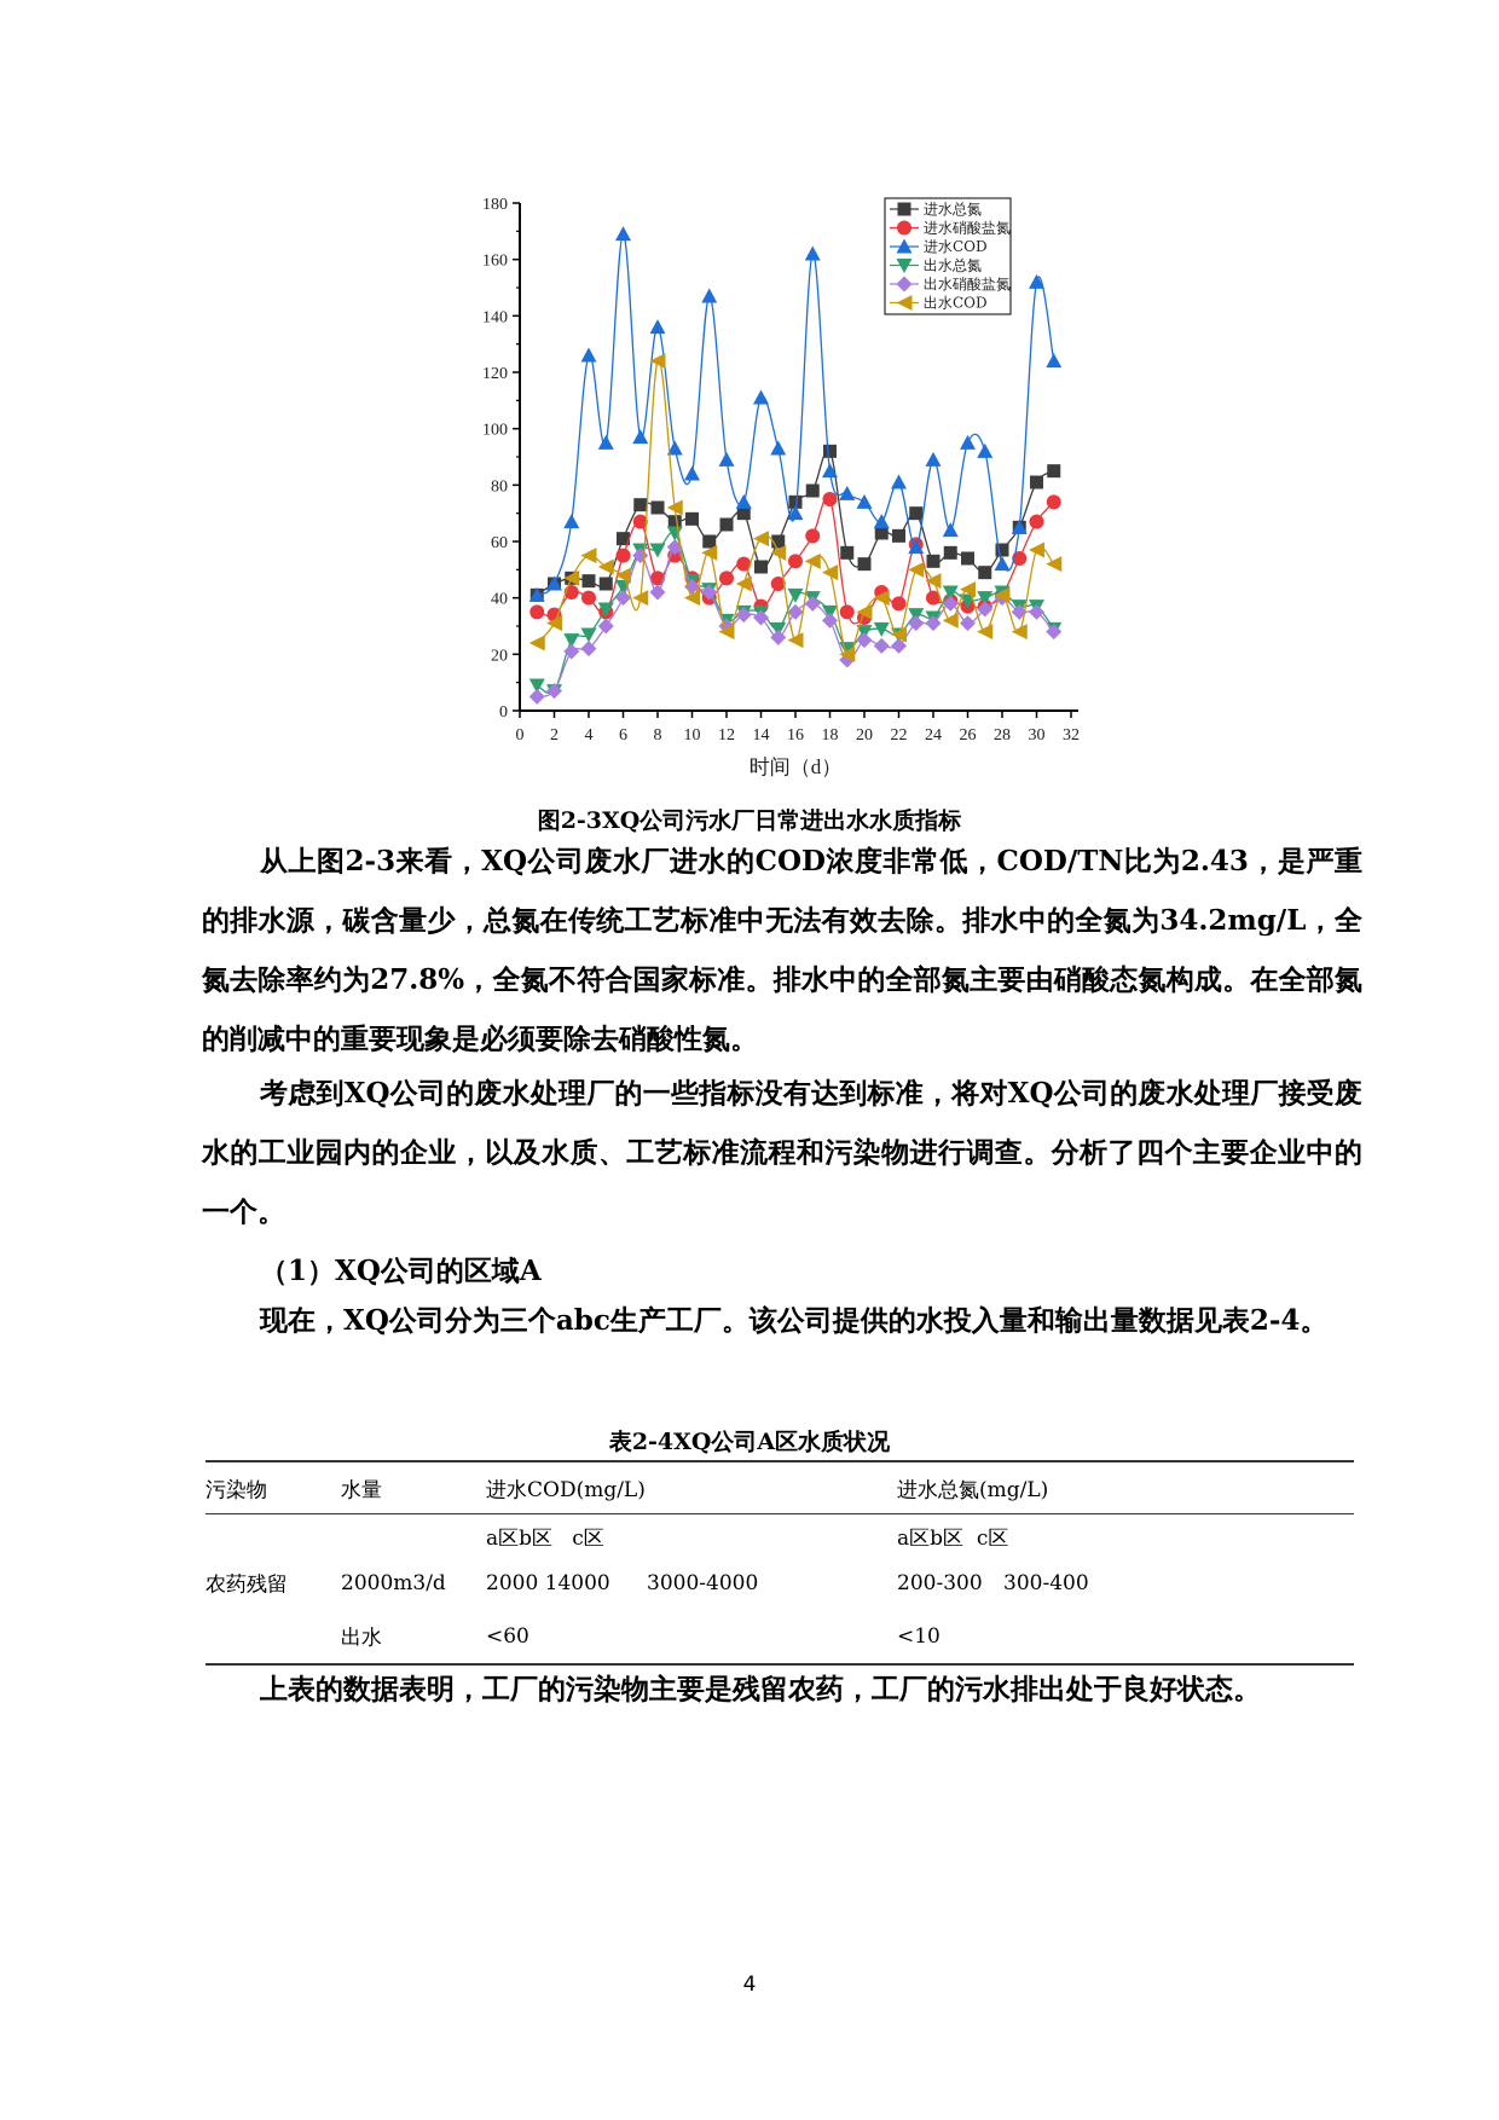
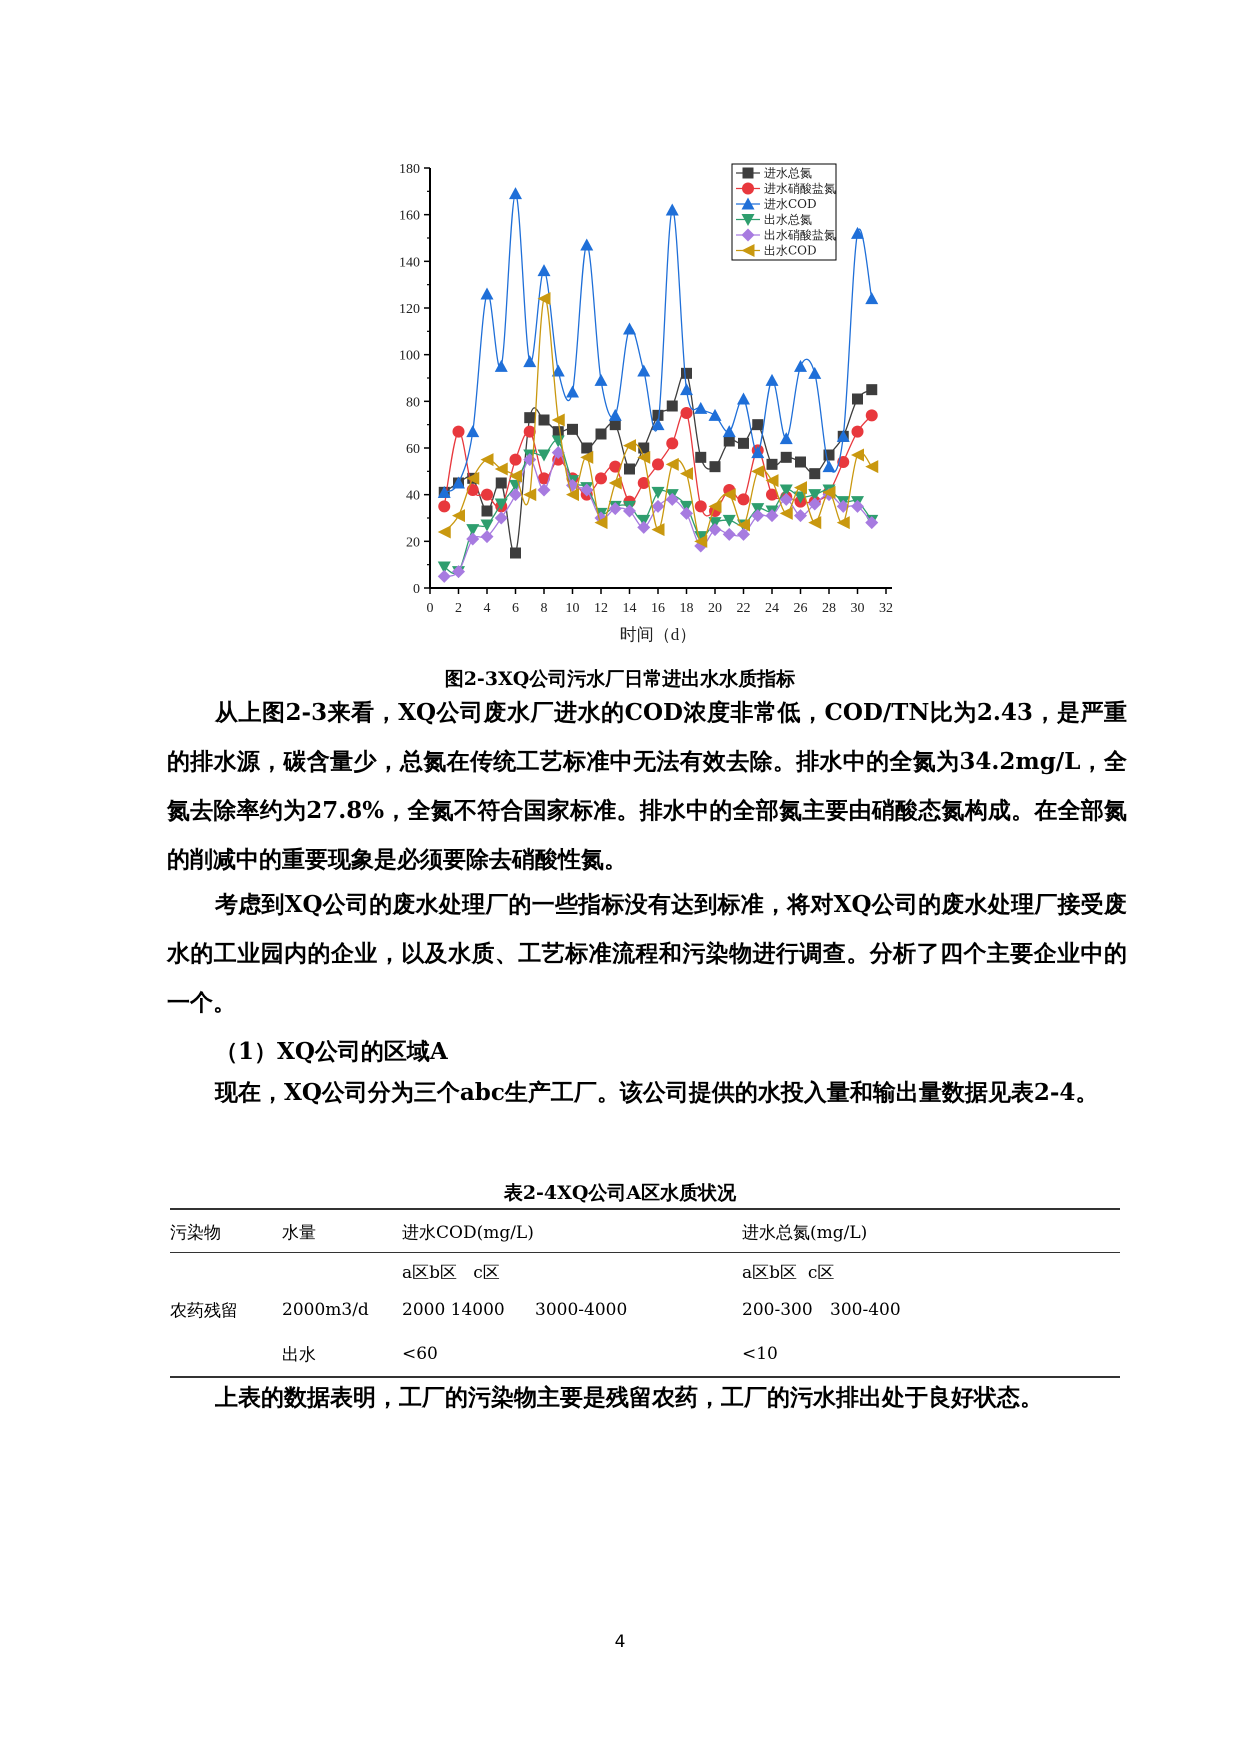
进水硝酸盐氮/2: 34 -> 67
进水总氮/4: 46 -> 33
进水总氮/6: 61 -> 15
